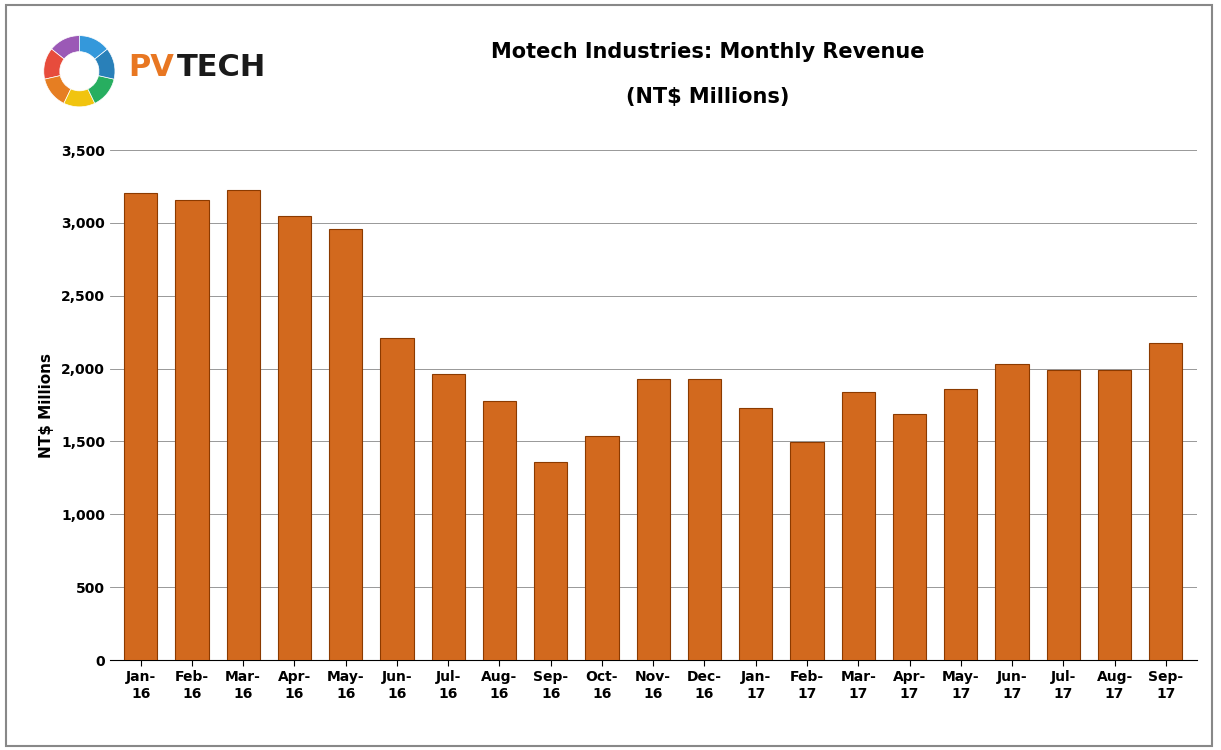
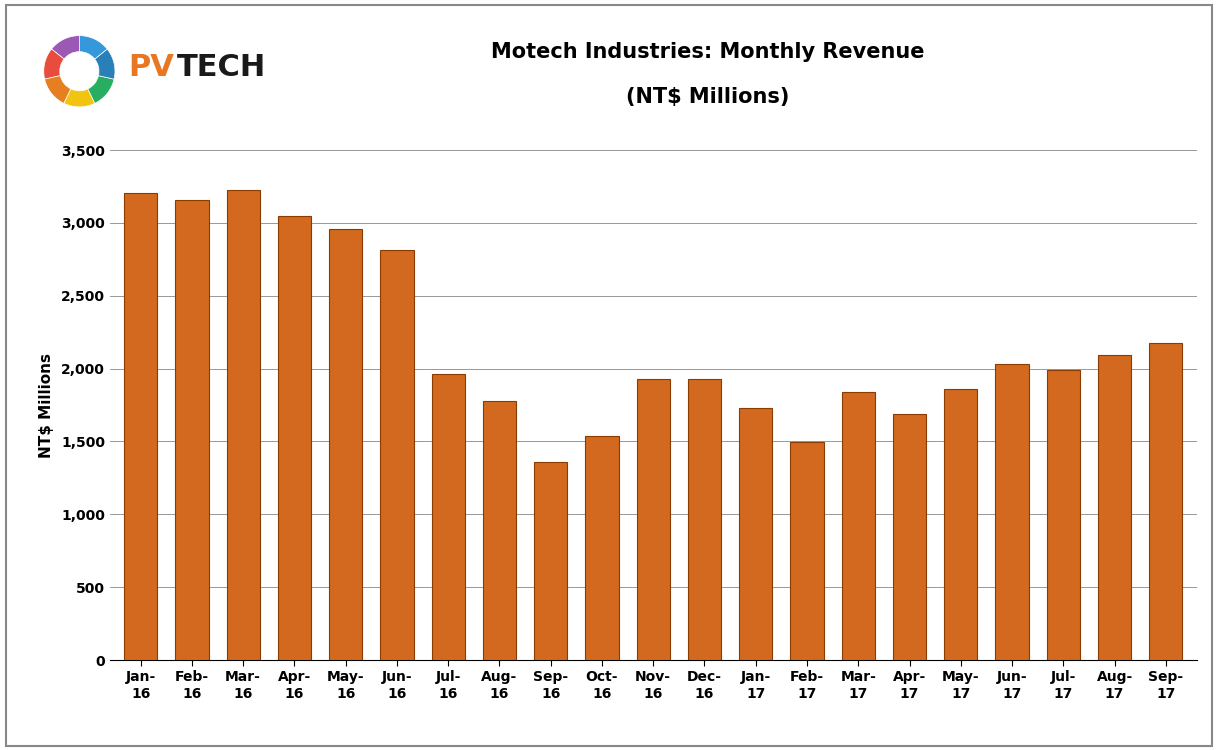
Jun- 16: 2,210 -> 2,820
Aug- 17: 1,990 -> 2,100
